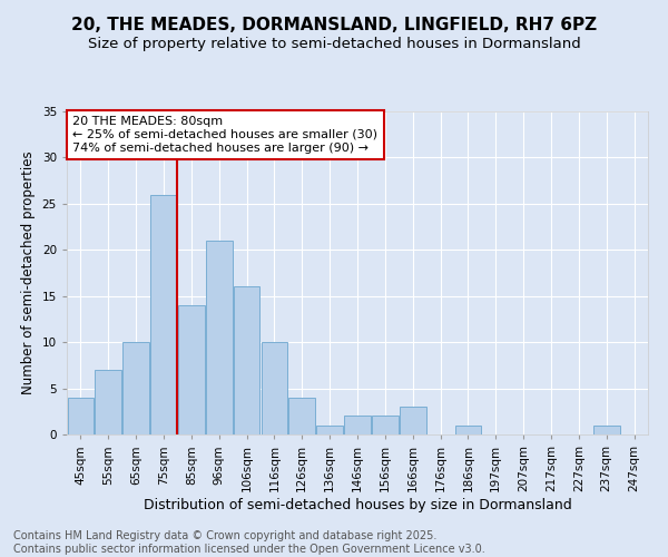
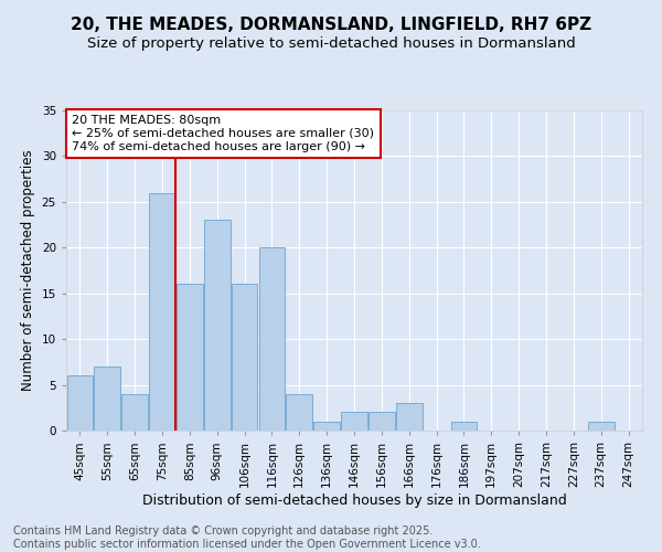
45sqm: 4 -> 6
65sqm: 10 -> 4
85sqm: 14 -> 16
96sqm: 21 -> 23
116sqm: 10 -> 20
